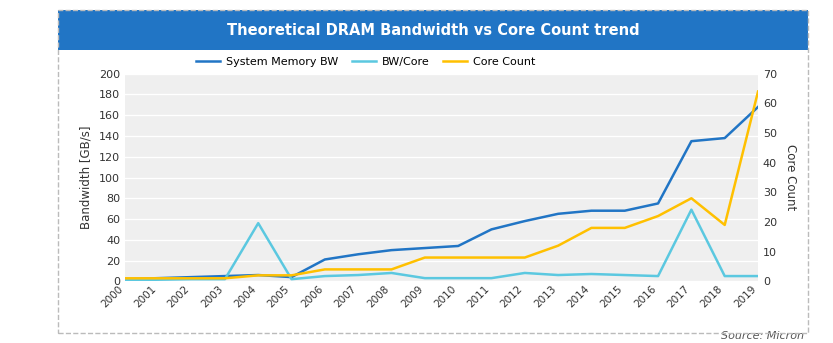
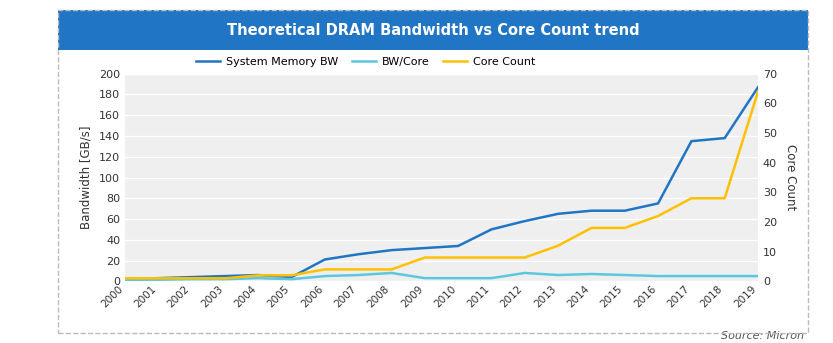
BW/Core/2004: 56 -> 3
BW/Core/2017: 69 -> 5
Core Count/2018: 19 -> 28
System Memory BW/2019: 168 -> 187
